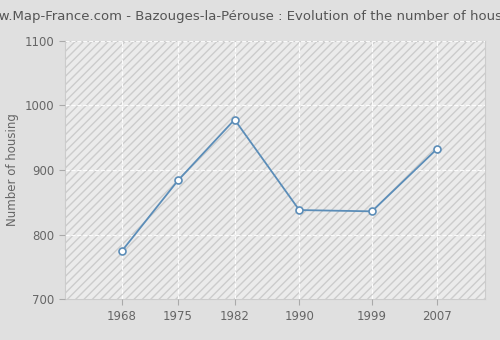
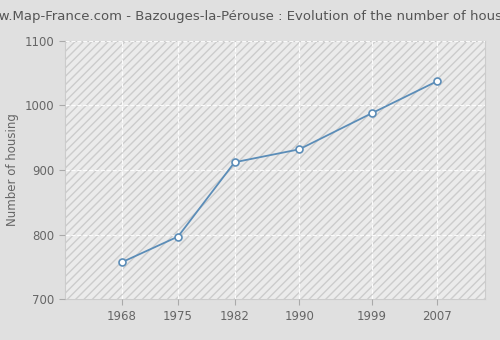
1968: 774 -> 757
1975: 884 -> 797
1982: 978 -> 912
1990: 838 -> 932
1999: 836 -> 988
2007: 932 -> 1037
